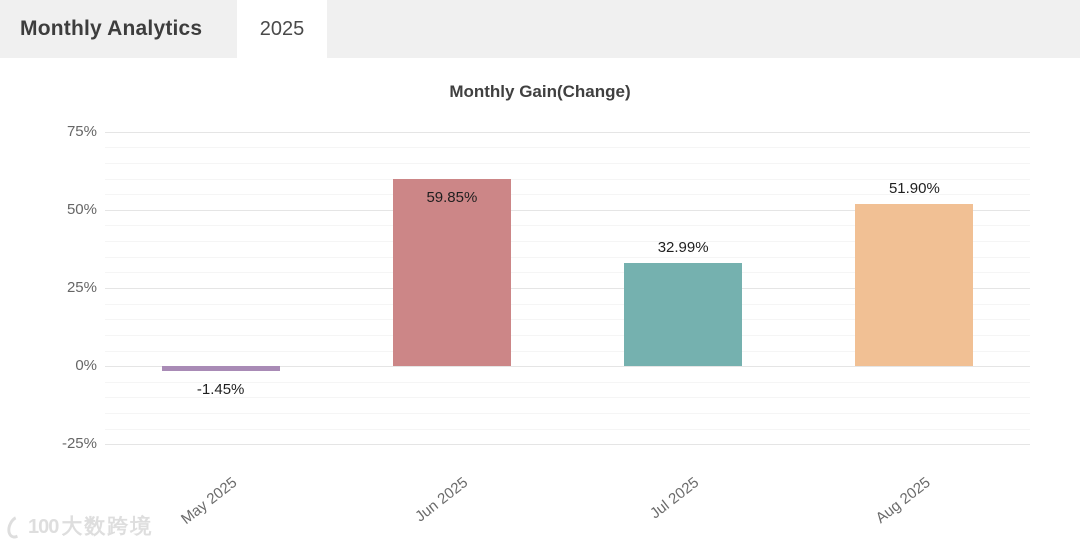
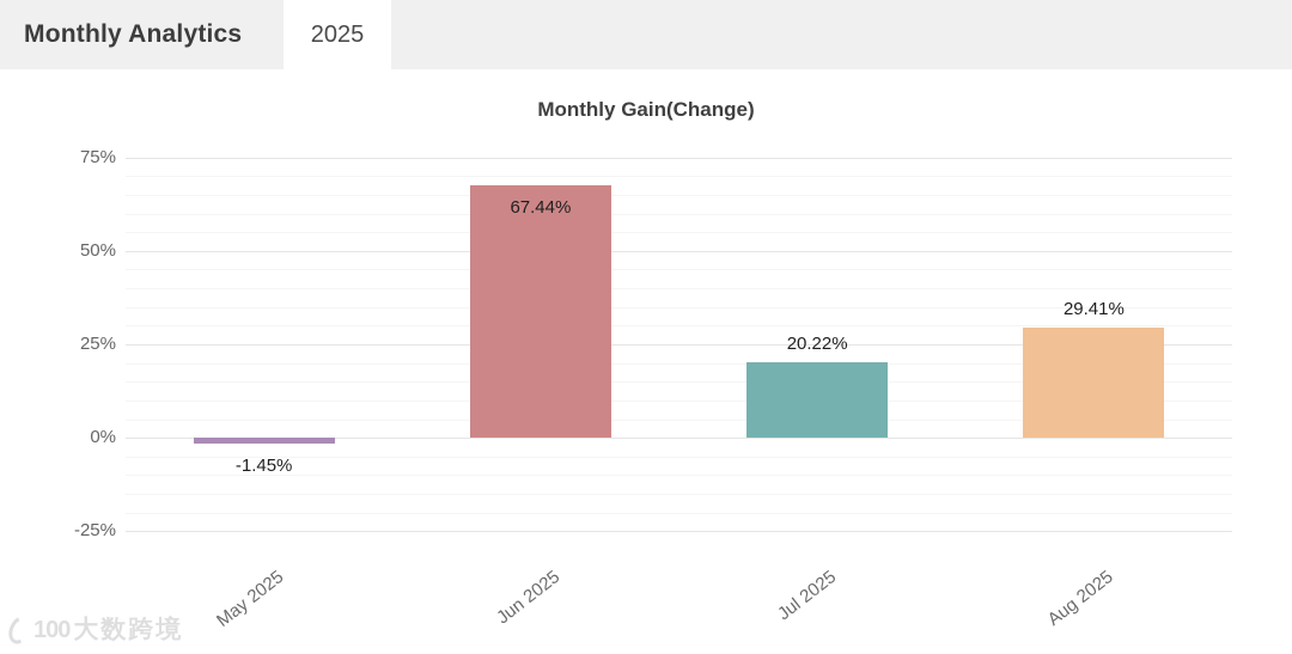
Jun 2025: 59.85% -> 67.44%
Jul 2025: 32.99% -> 20.22%
Aug 2025: 51.90% -> 29.41%
